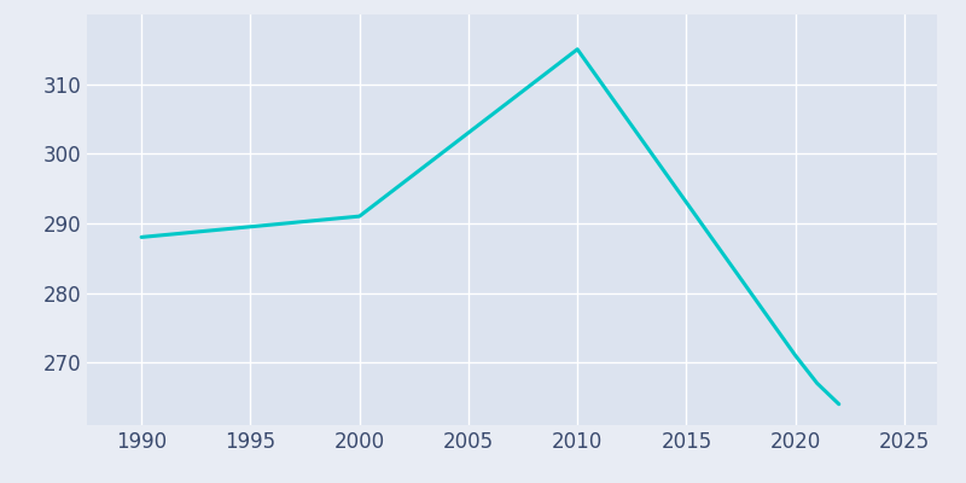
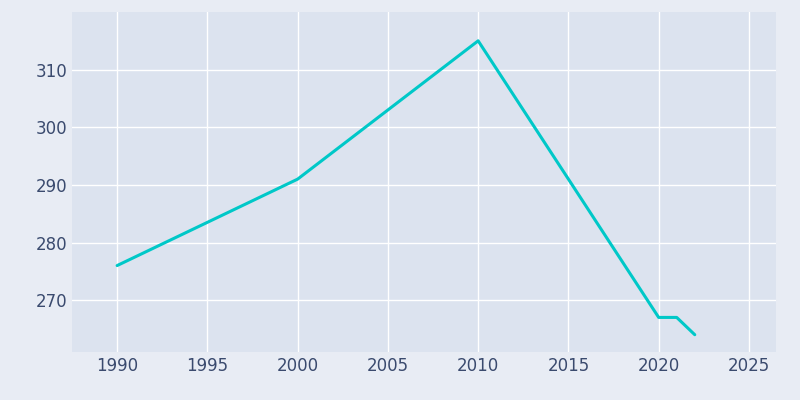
1990: 288 -> 276
2020: 271 -> 267
